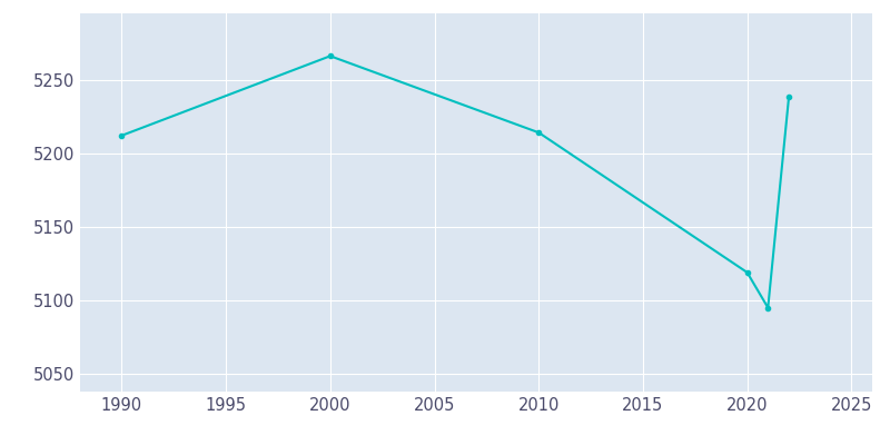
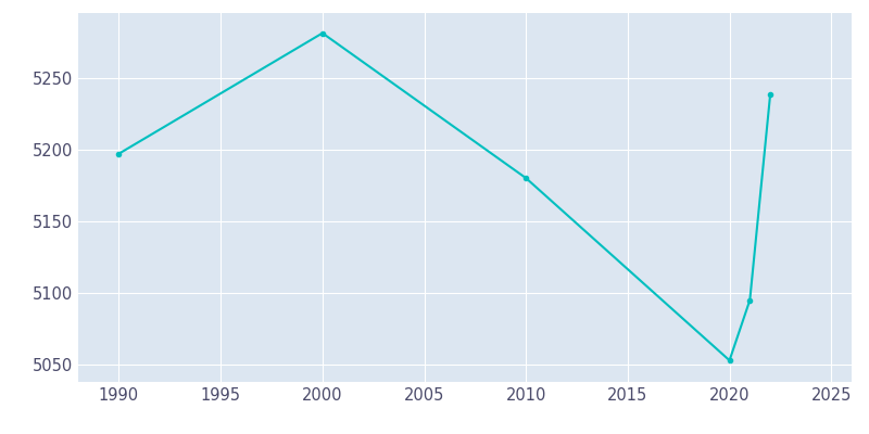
1990: 5212 -> 5197
2000: 5266 -> 5281
2010: 5214 -> 5180
2020: 5119 -> 5053
